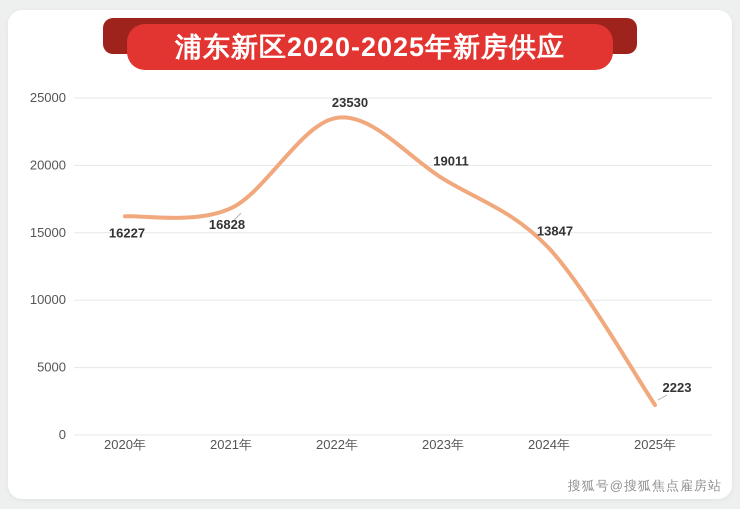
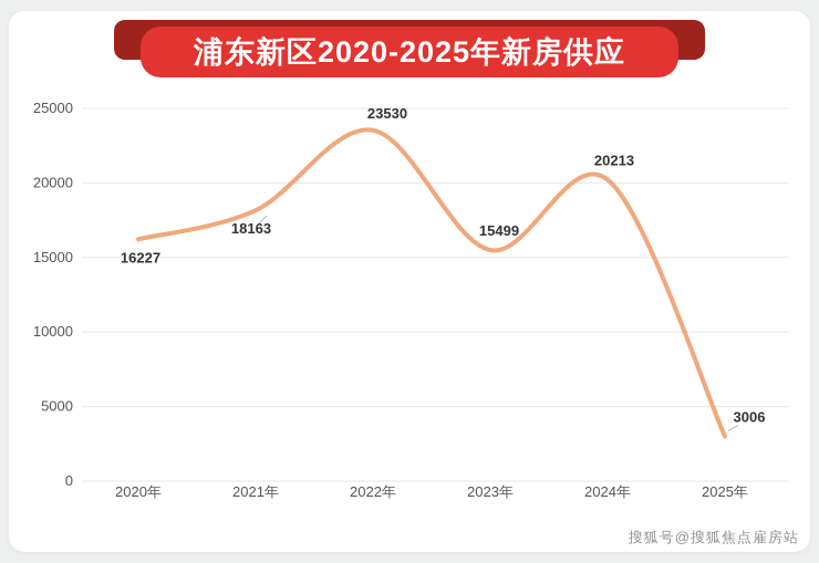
2021年: 16828 -> 18163
2023年: 19011 -> 15499
2024年: 13847 -> 20213
2025年: 2223 -> 3006
